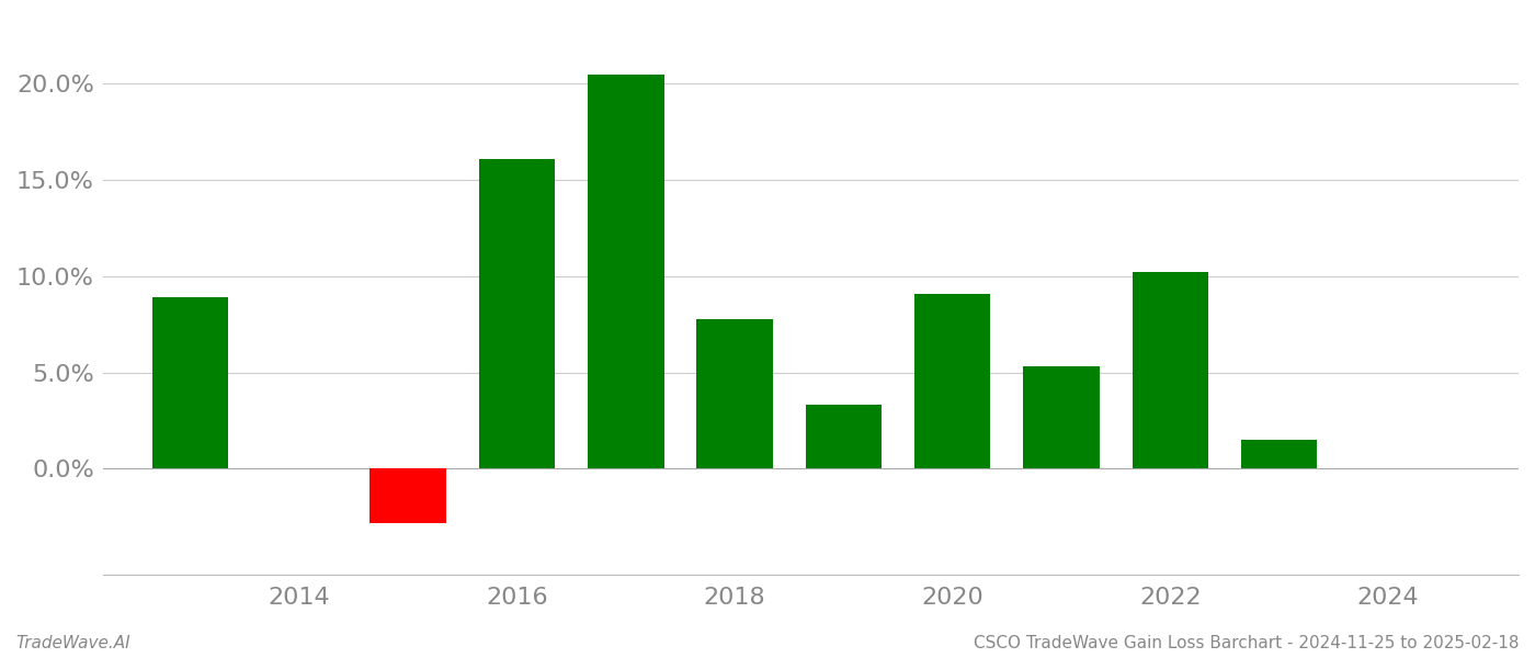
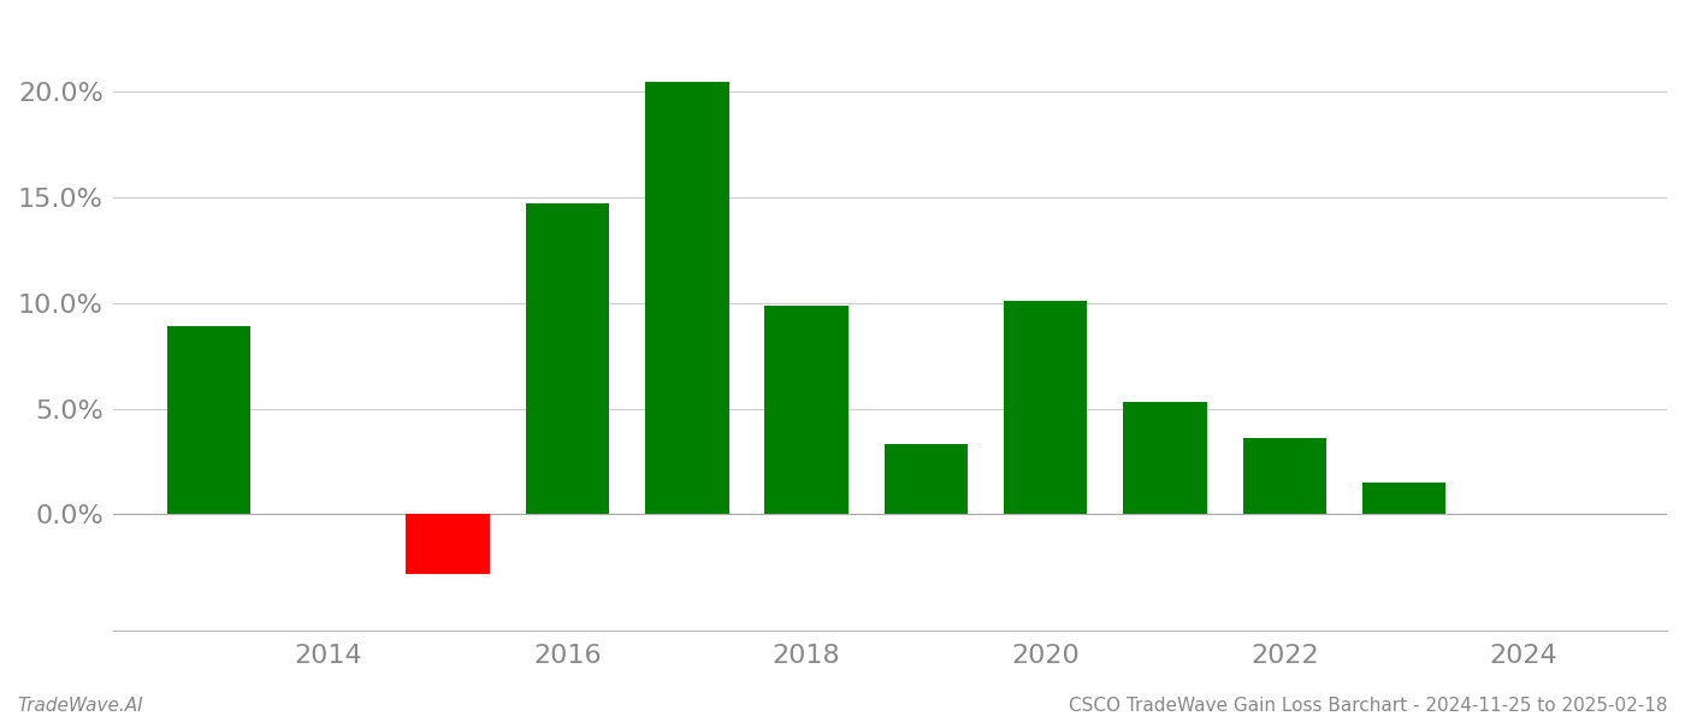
2016: 16.1% -> 14.7%
2018: 7.8% -> 9.9%
2020: 9.1% -> 10.1%
2022: 10.2% -> 3.6%
